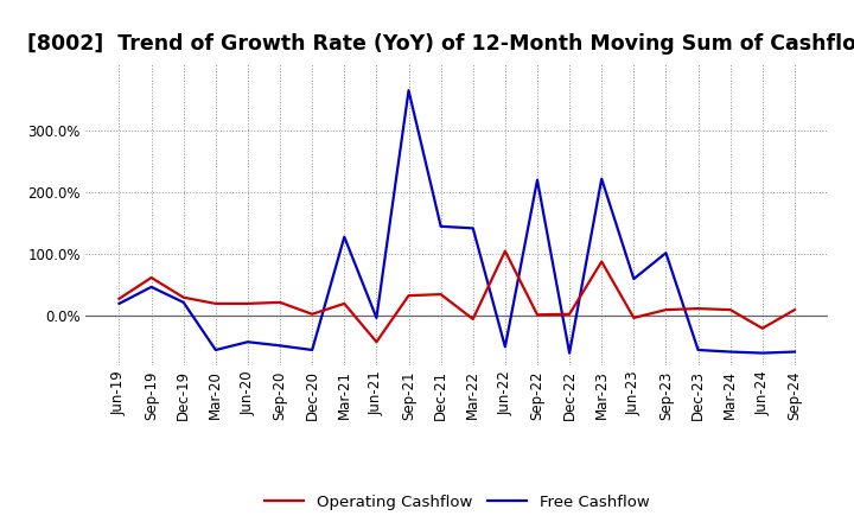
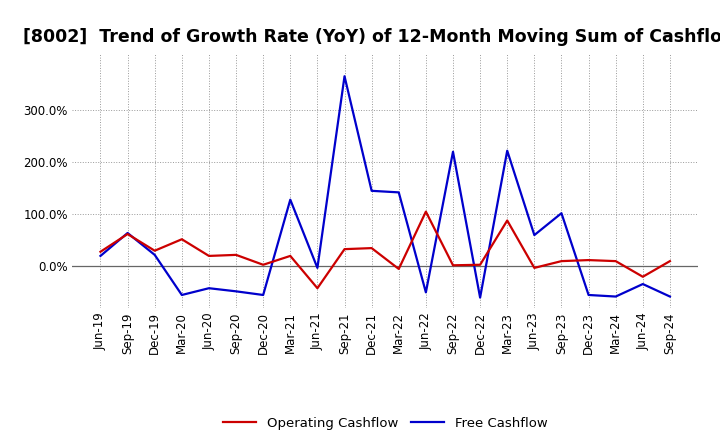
Free Cashflow/Sep-19: 47% -> 64%
Operating Cashflow/Mar-20: 20% -> 52%
Free Cashflow/Jun-24: -60% -> -34%
